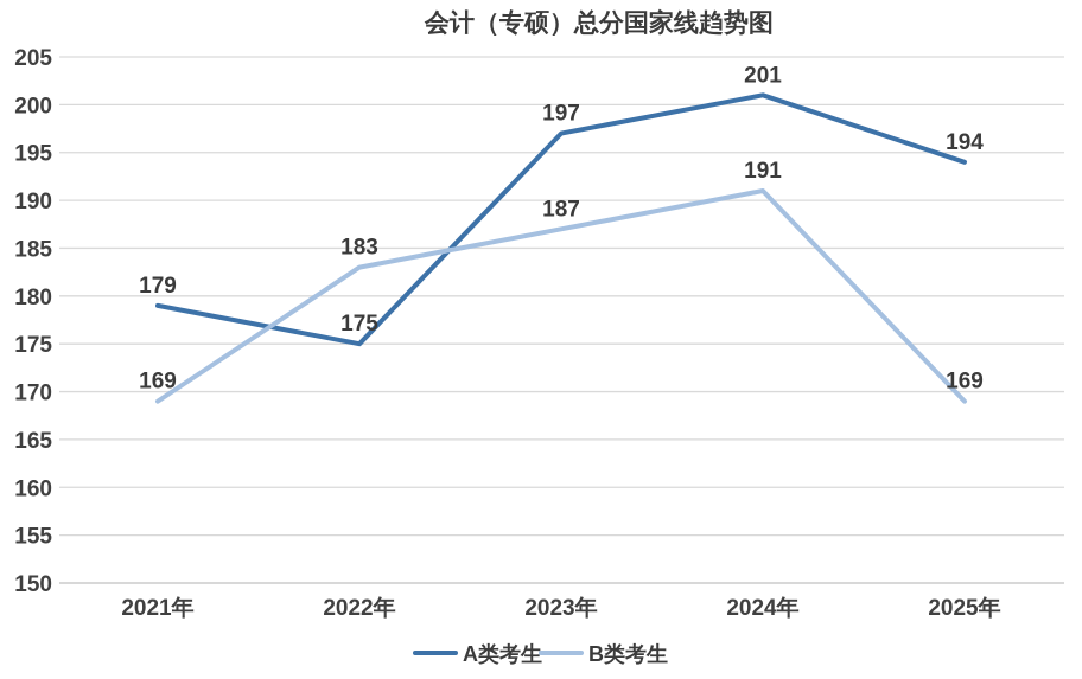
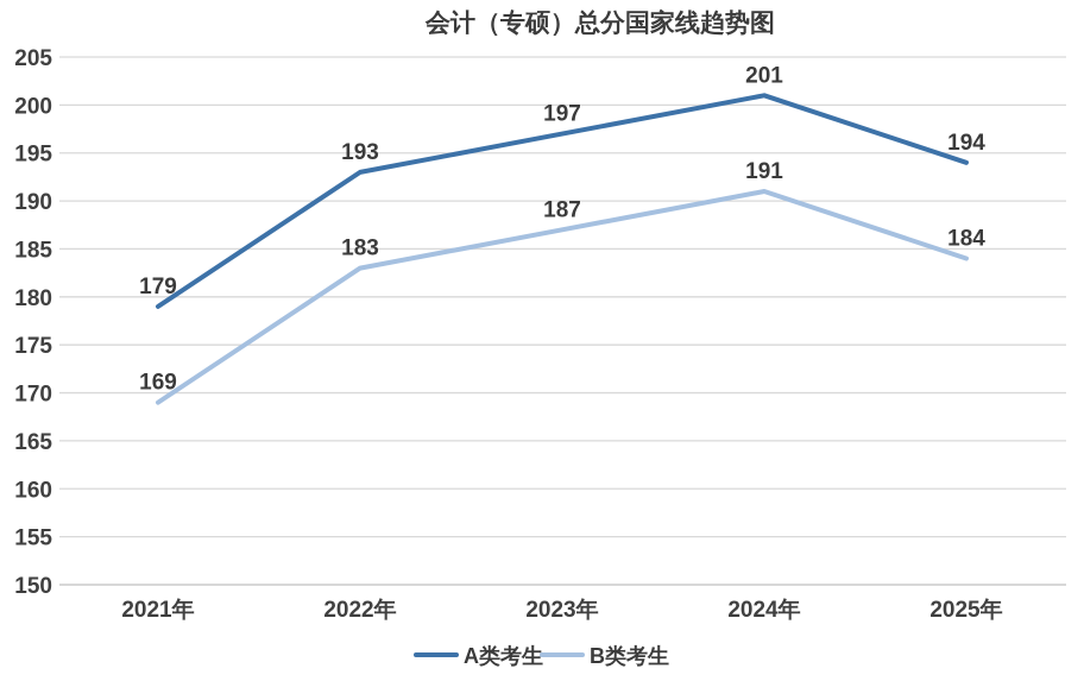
A类考生/2022年: 175 -> 193
B类考生/2025年: 169 -> 184
